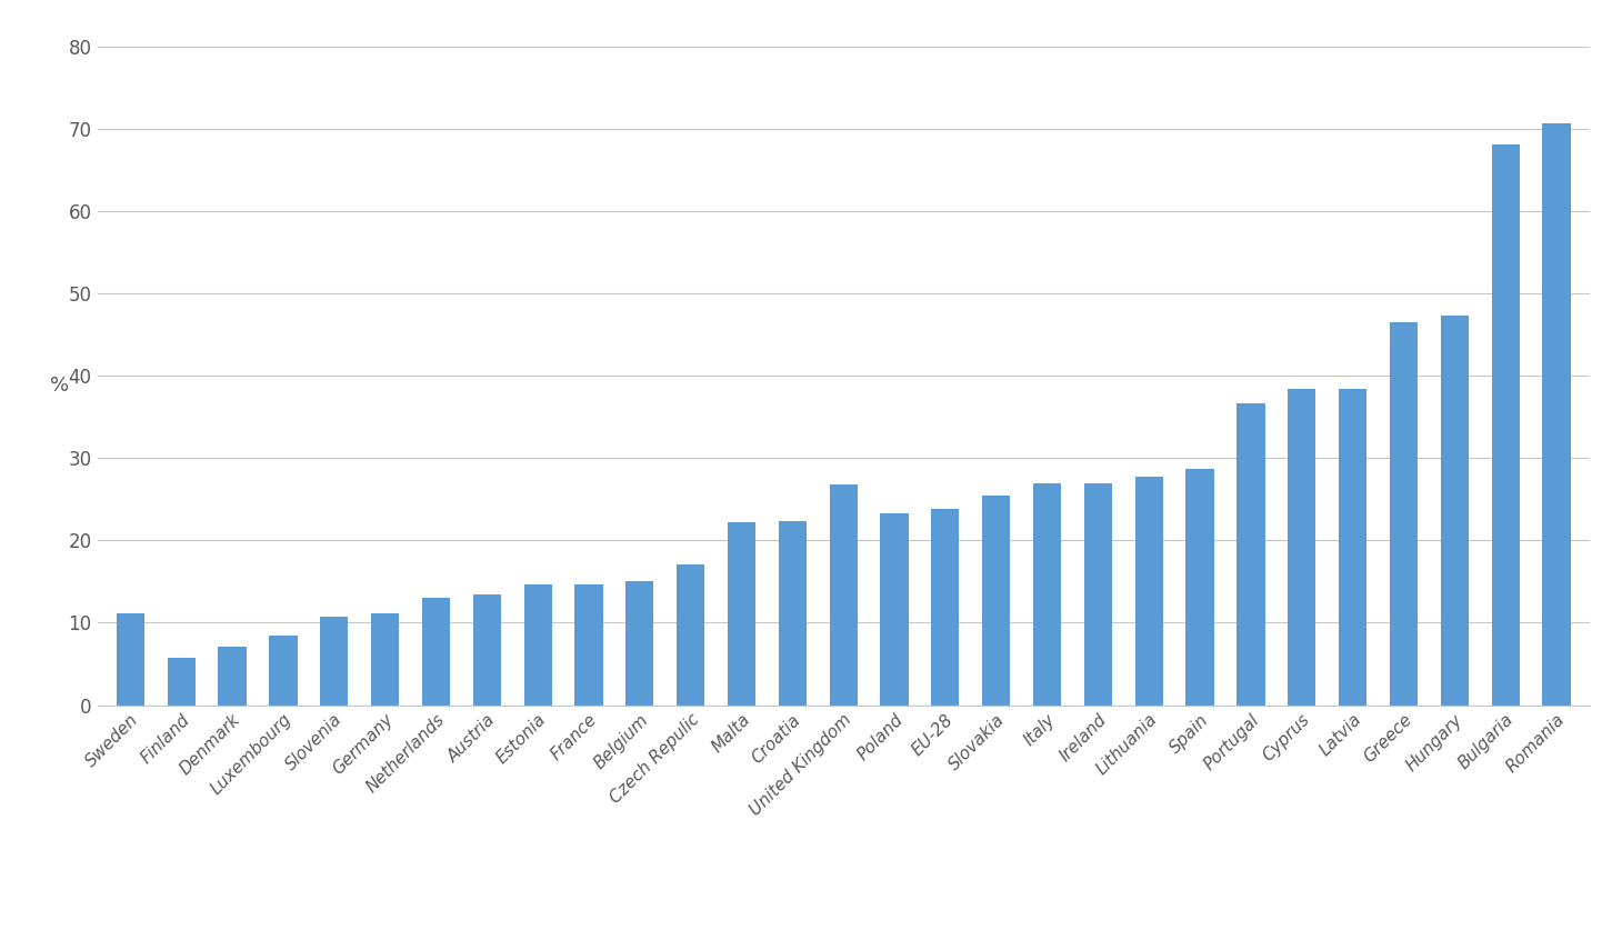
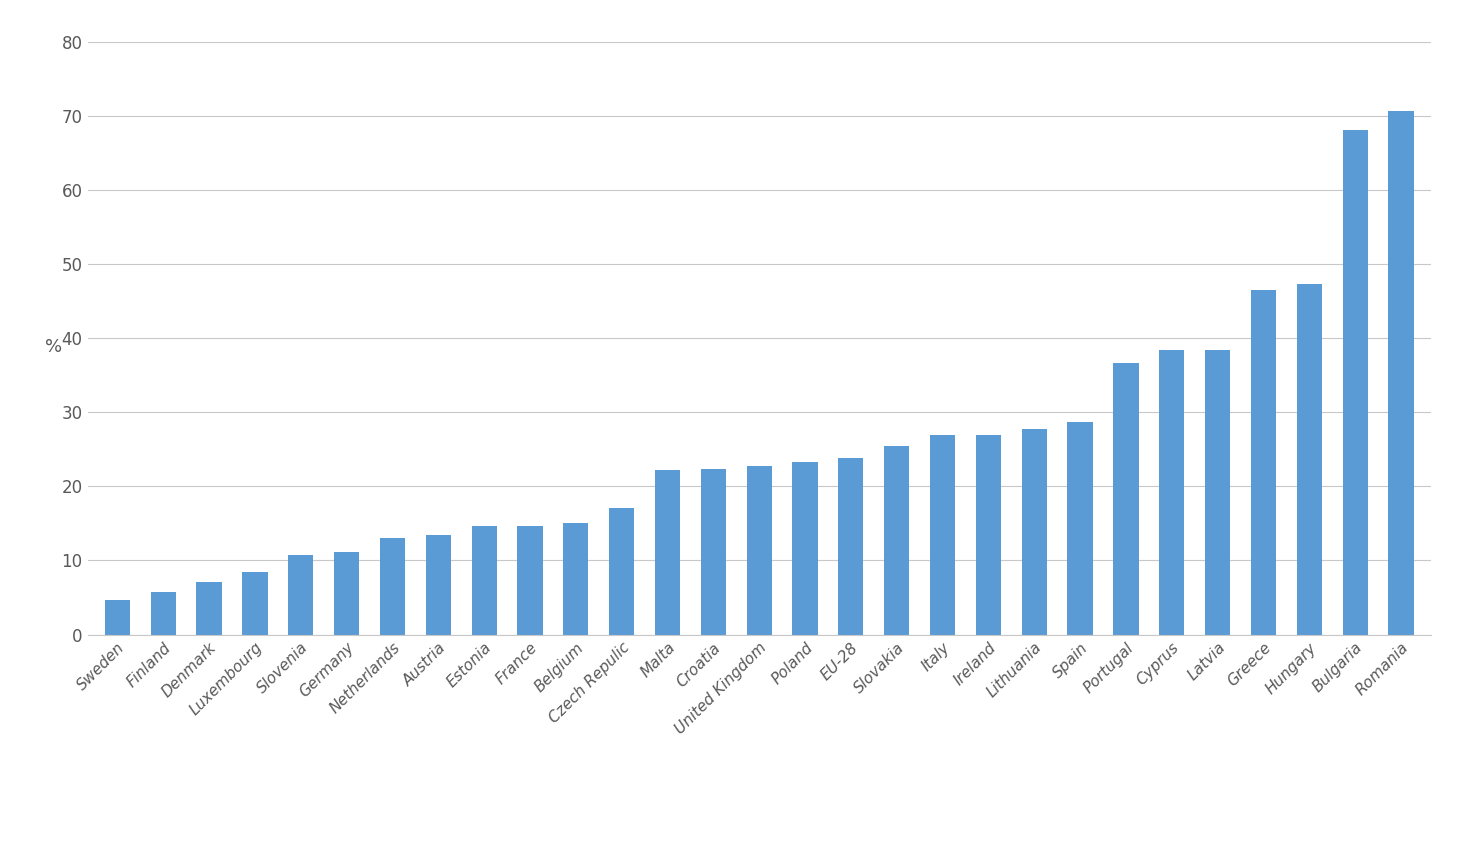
Sweden: 11.2 -> 4.6
United Kingdom: 26.8 -> 22.7
